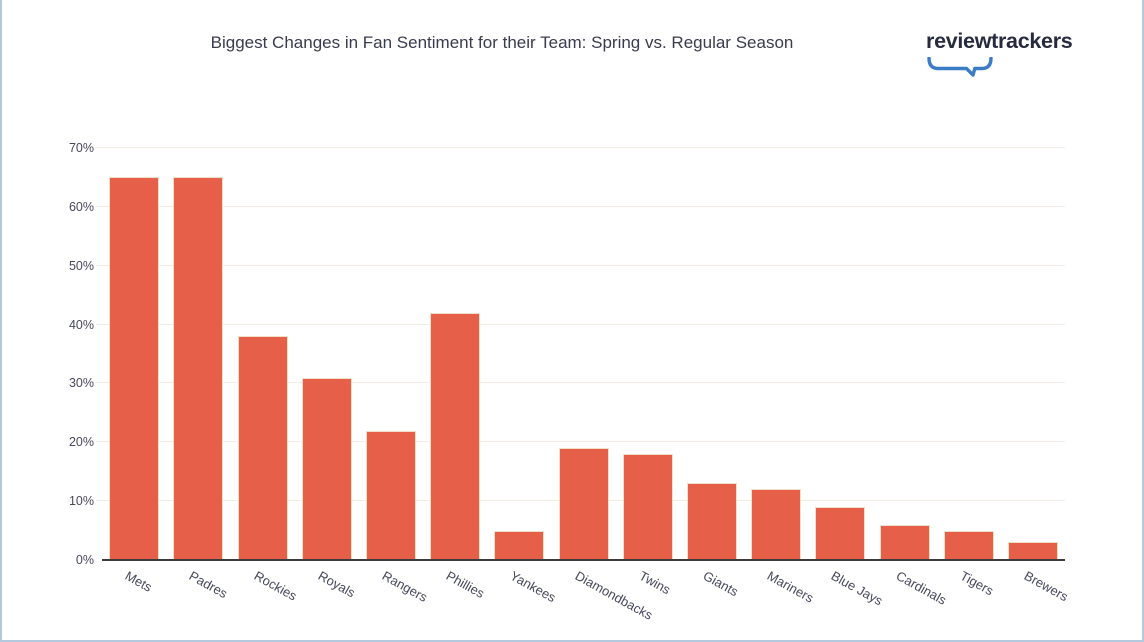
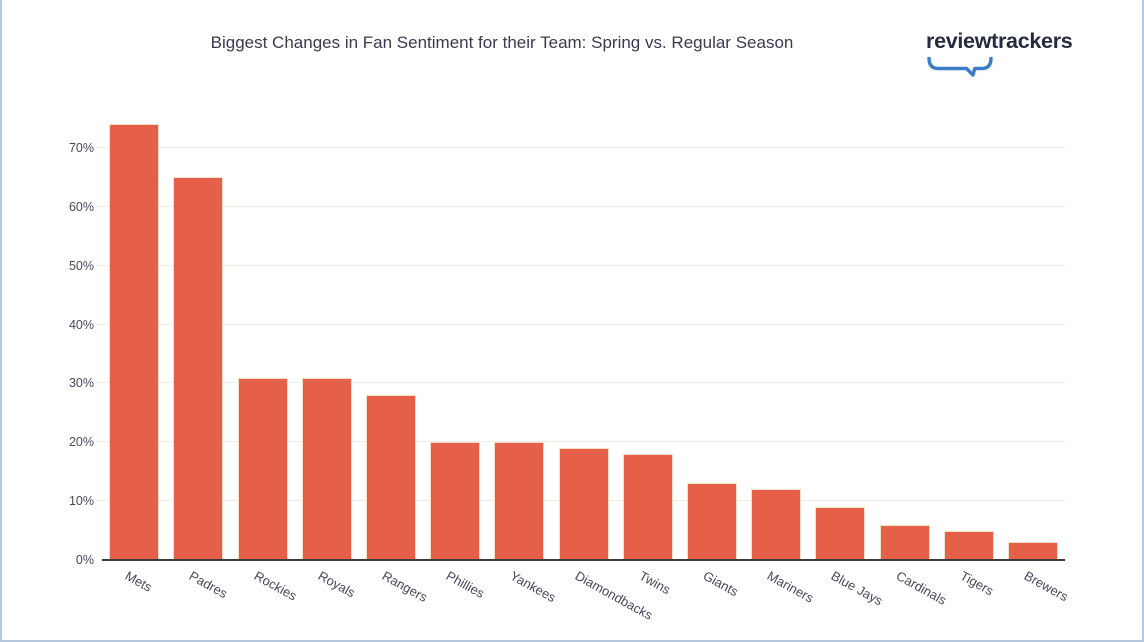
Mets: 65% -> 74%
Rockies: 38% -> 31%
Rangers: 22% -> 28%
Phillies: 42% -> 20%
Yankees: 5% -> 20%
